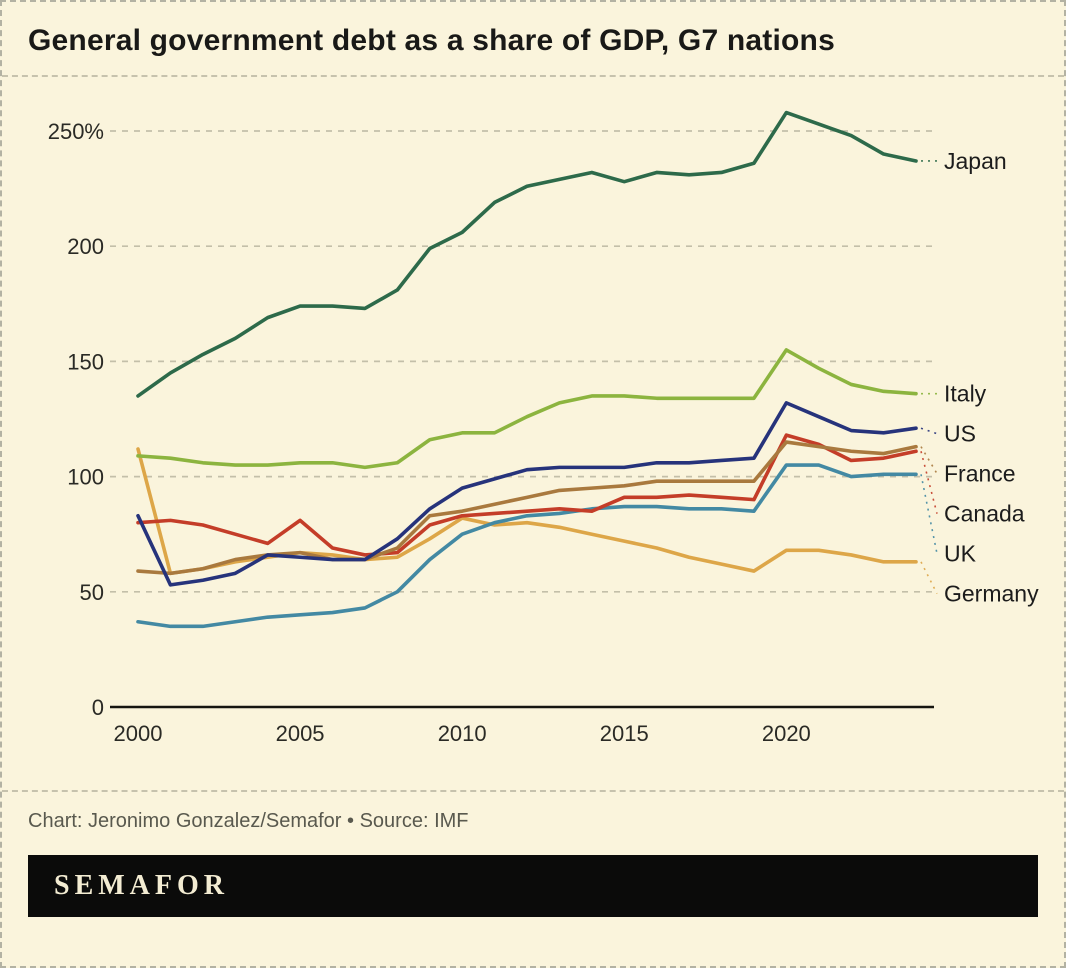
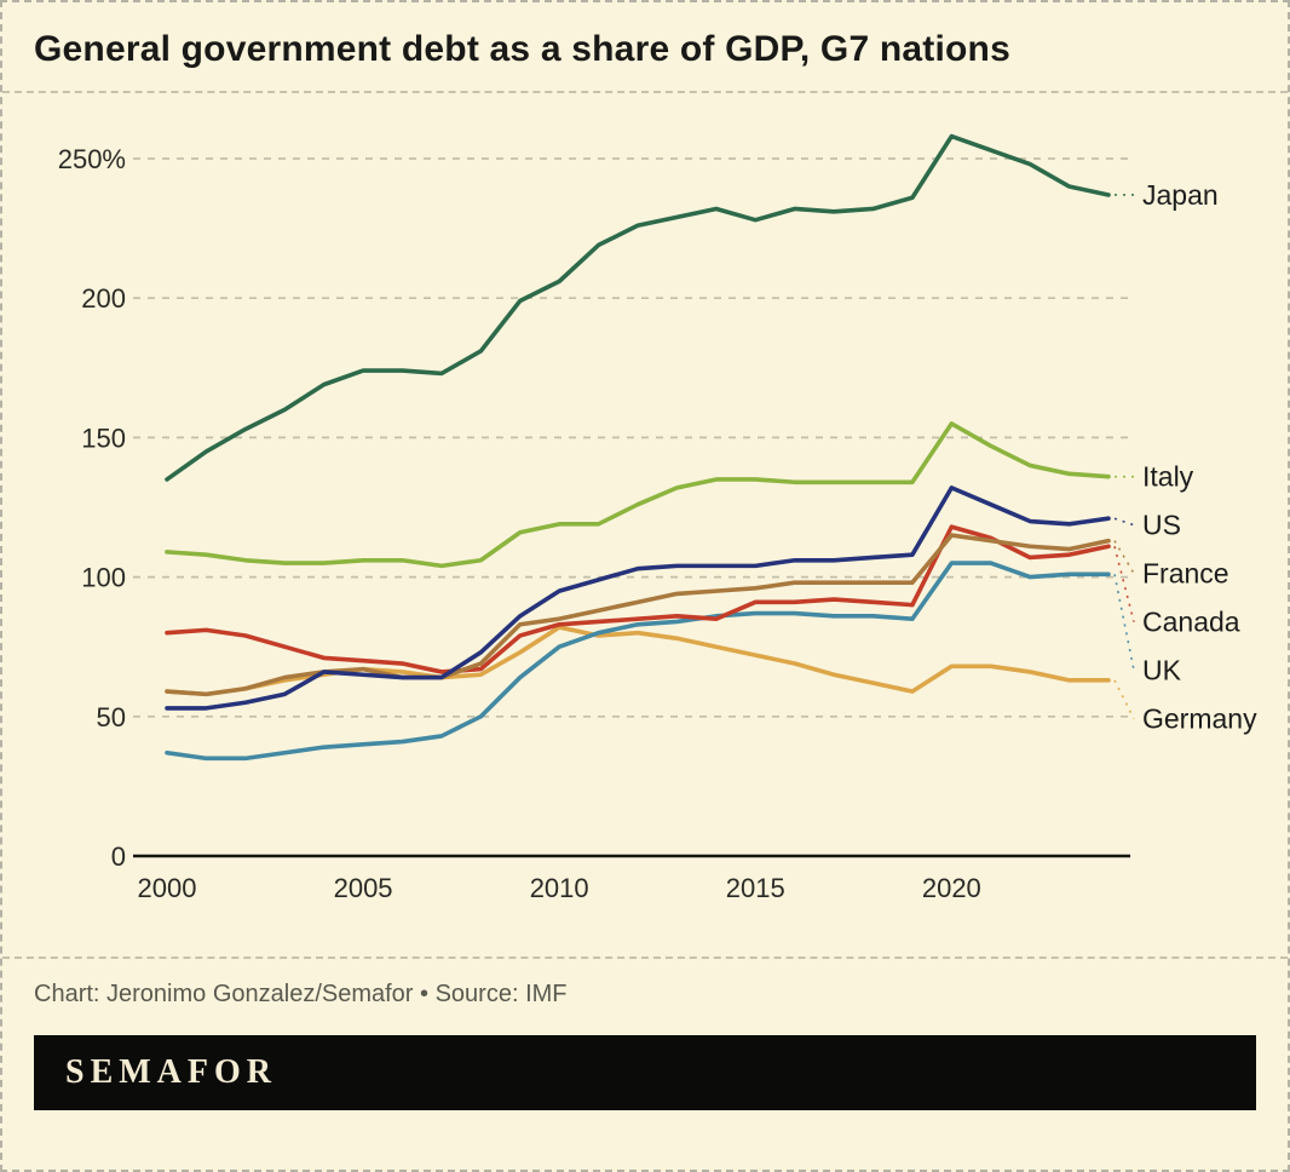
US/2000: 83% -> 53%
Germany/2000: 112% -> 59%
Canada/2005: 81% -> 70%
